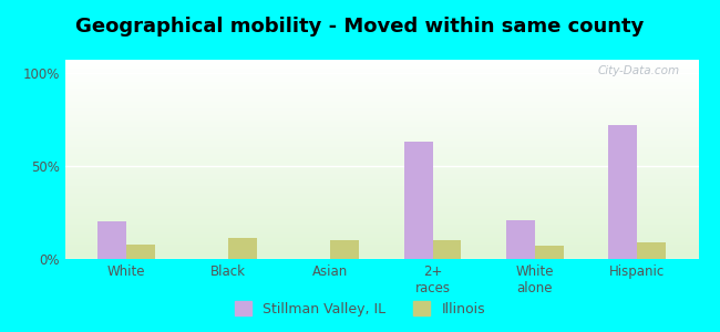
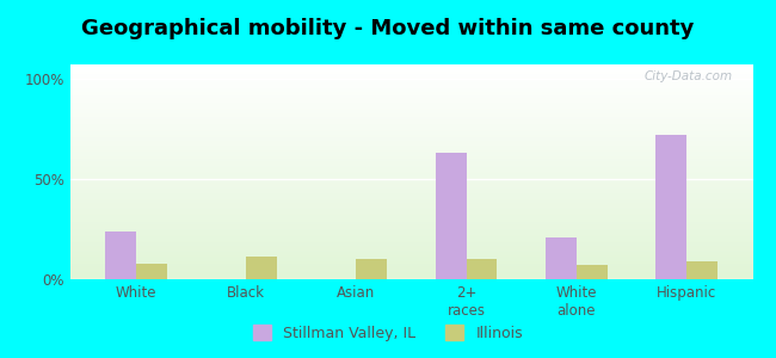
Stillman Valley, IL/White: 20% -> 24%
